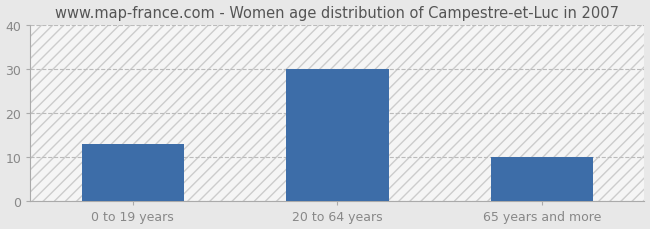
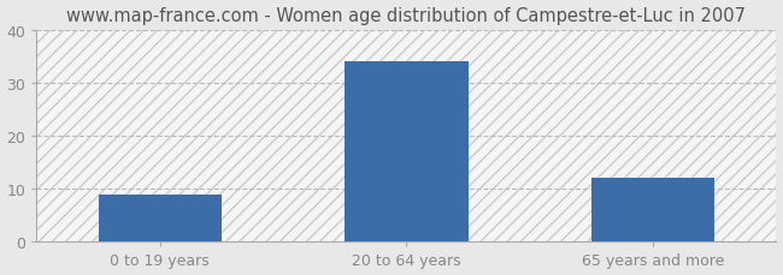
0 to 19 years: 13 -> 9
20 to 64 years: 30 -> 34
65 years and more: 10 -> 12
